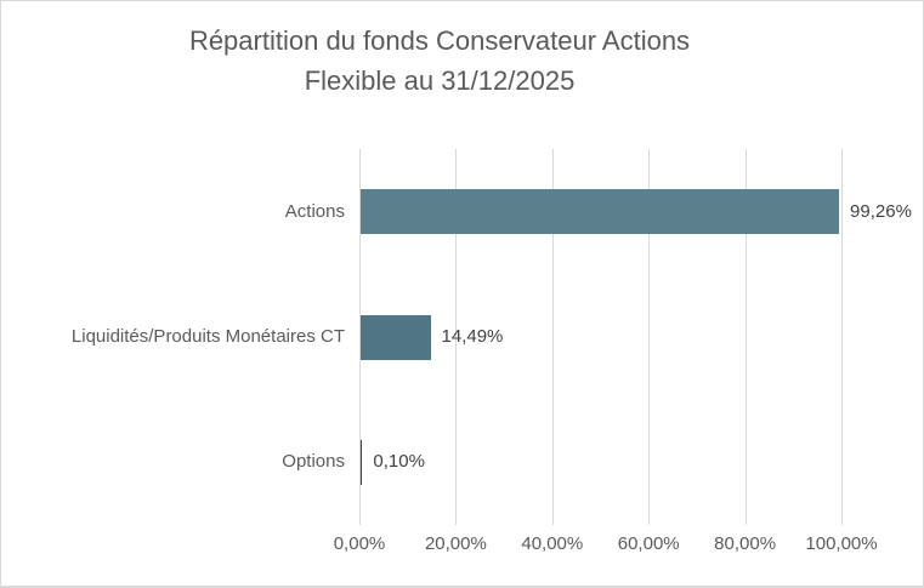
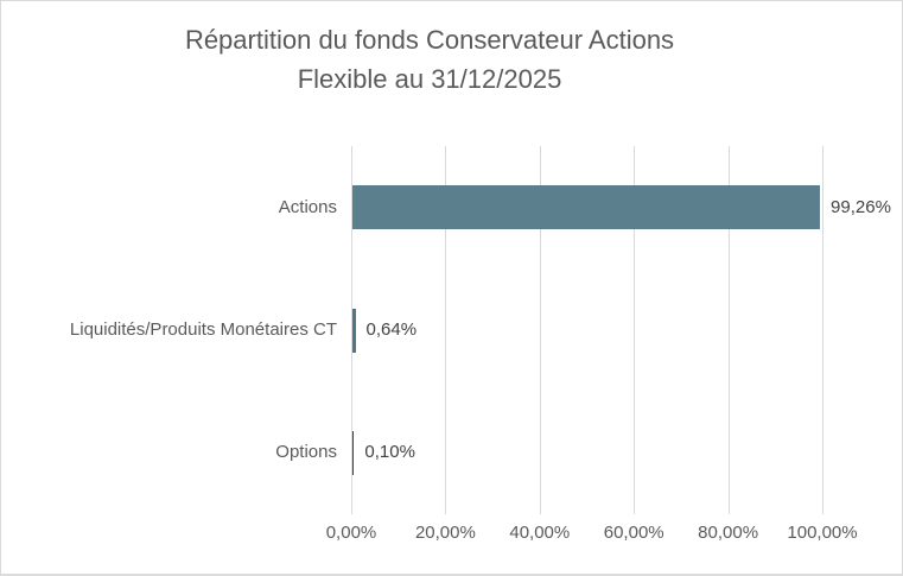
Liquidités/Produits Monétaires CT: 14,49% -> 0,64%
